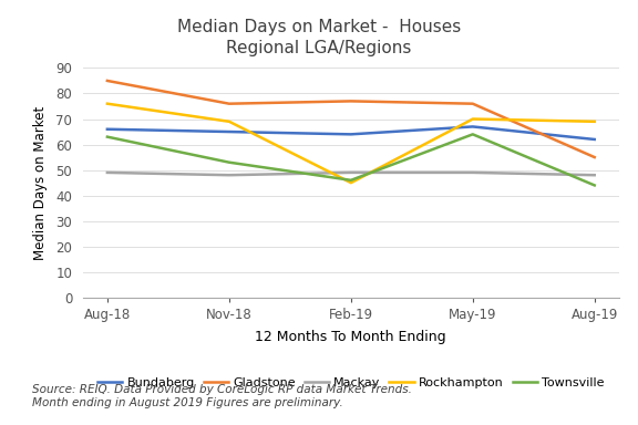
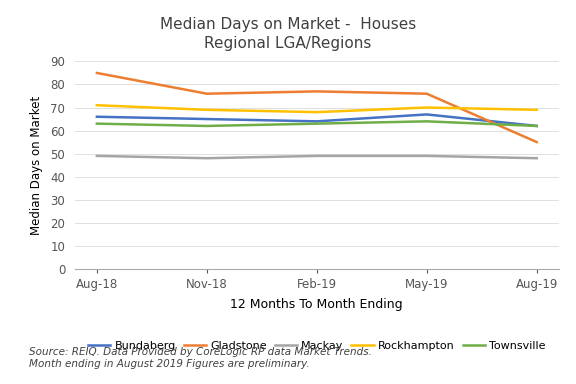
Rockhampton/Aug-18: 76 -> 71
Townsville/Nov-18: 53 -> 62
Rockhampton/Feb-19: 45 -> 68
Townsville/Feb-19: 46 -> 63
Townsville/Aug-19: 44 -> 62
